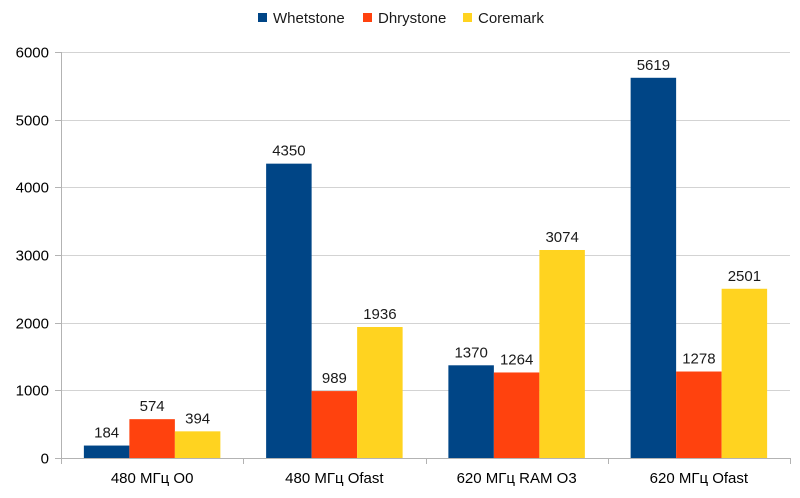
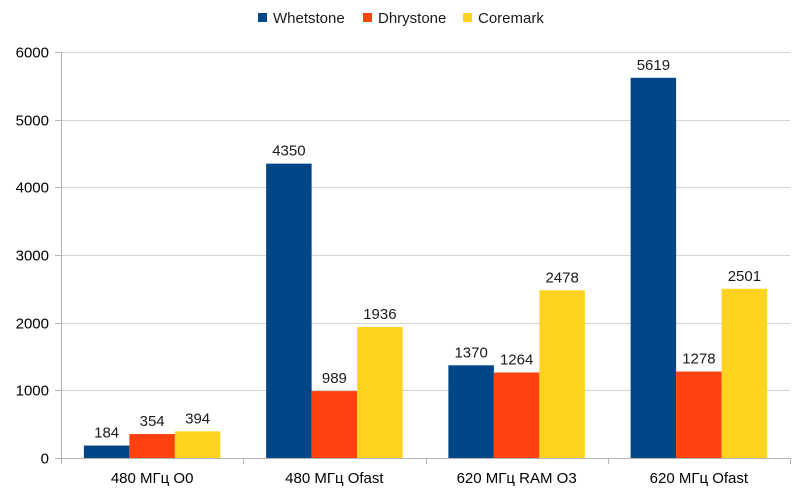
Dhrystone/480 МГц O0: 574 -> 354
Coremark/620 МГц RAM O3: 3074 -> 2478
